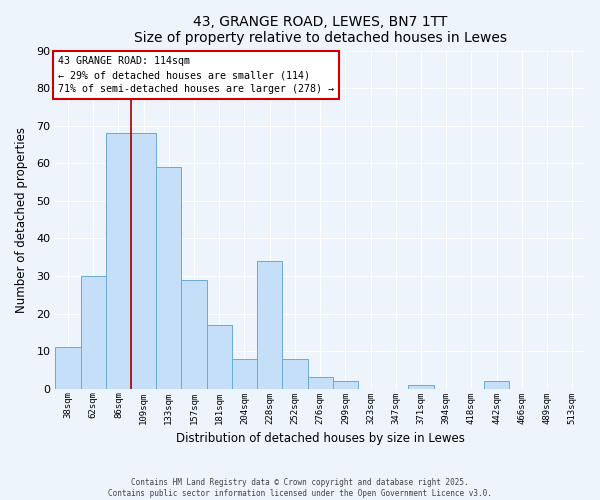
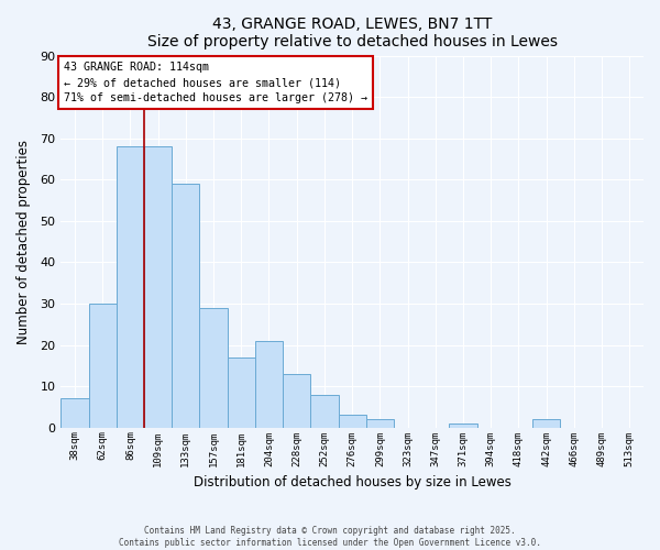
38sqm: 11 -> 7
204sqm: 8 -> 21
228sqm: 34 -> 13
